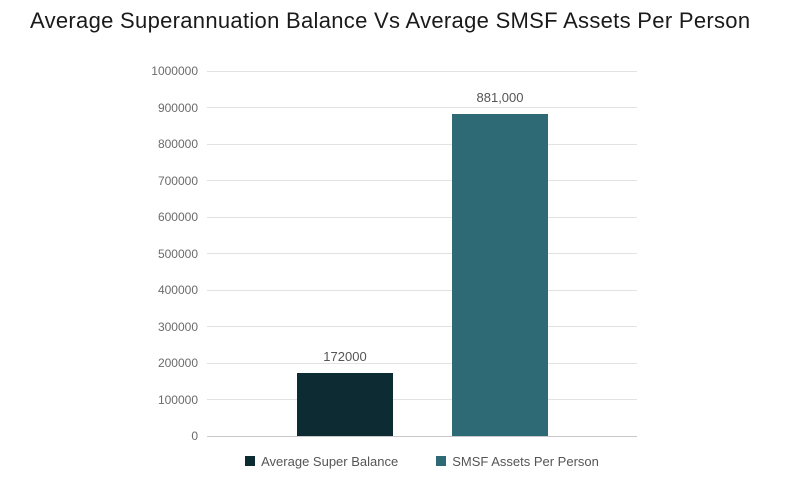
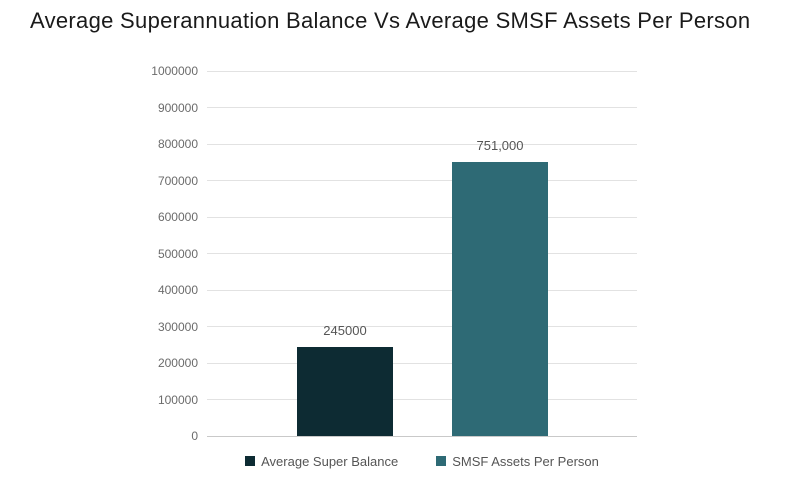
Average Super Balance: 172000 -> 245000
SMSF Assets Per Person: 881,000 -> 751,000
